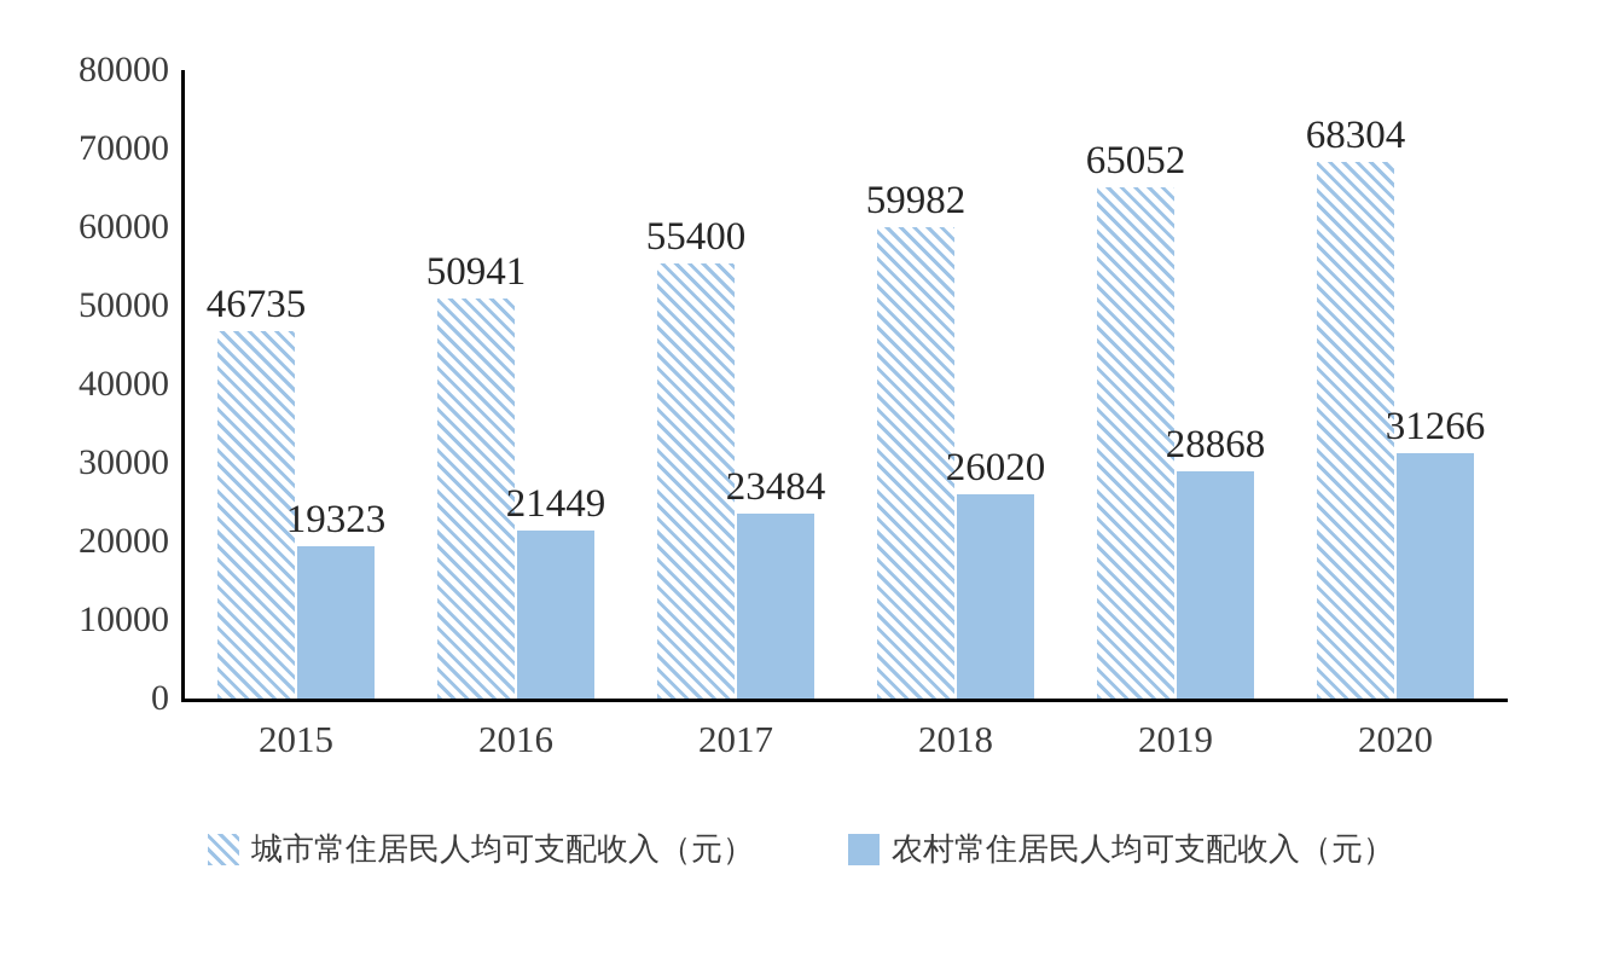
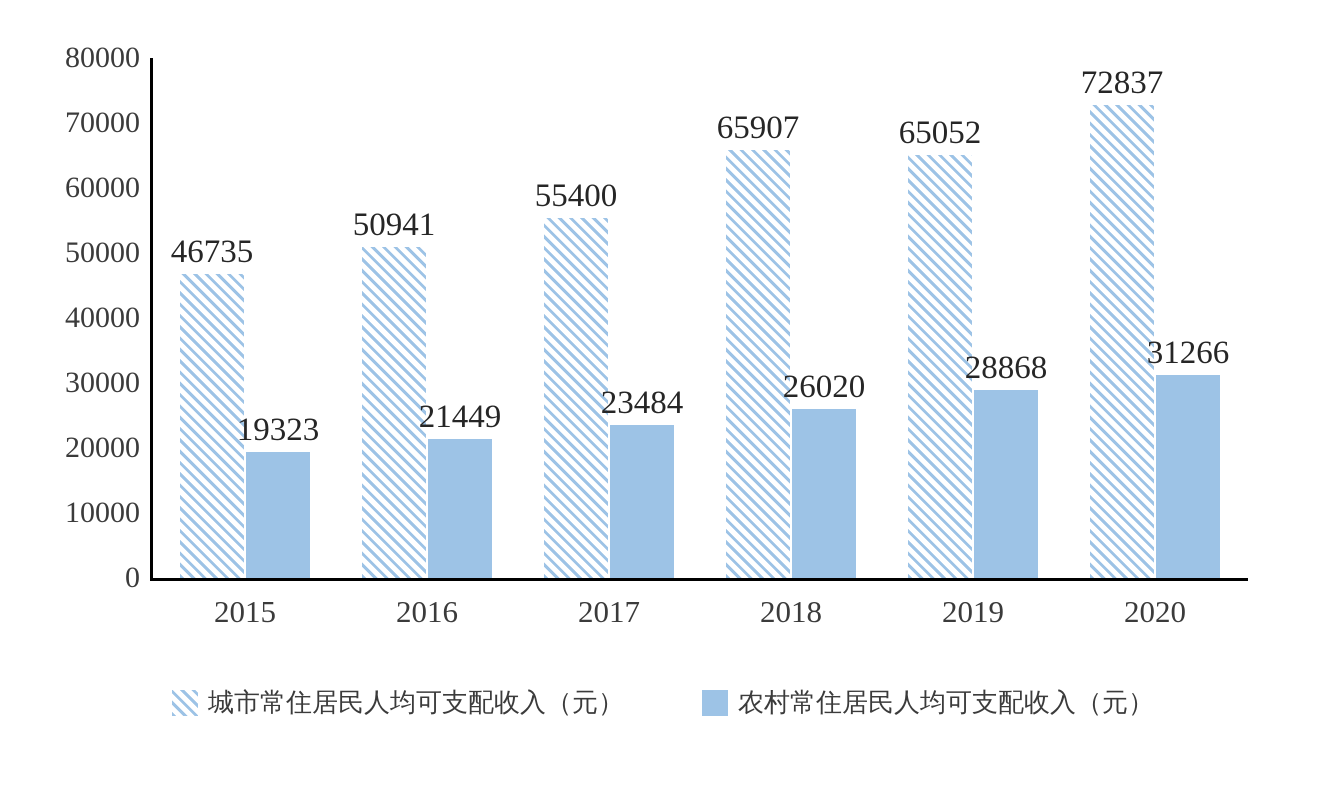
城市常住居民人均可支配收入（元）/2018: 59982 -> 65907
城市常住居民人均可支配收入（元）/2020: 68304 -> 72837
